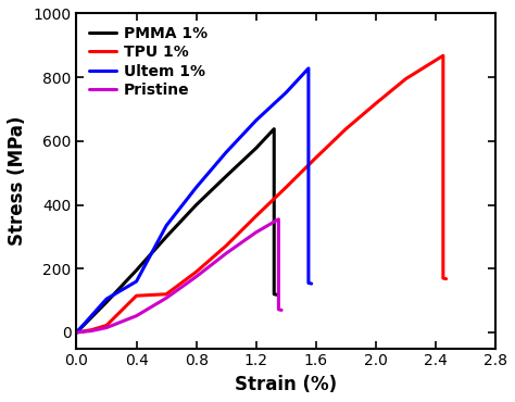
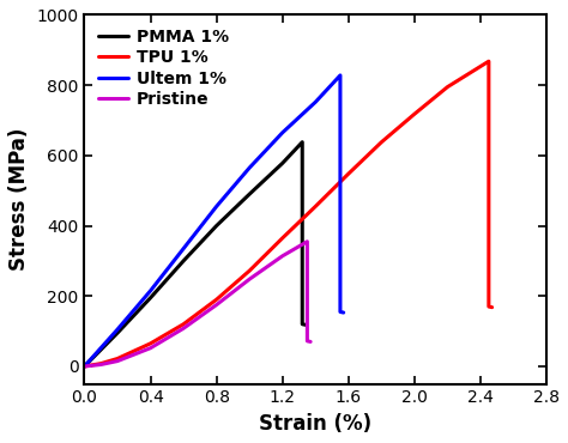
TPU 1%/0.4: 115 -> 65
Ultem 1%/0.4: 160 -> 215
